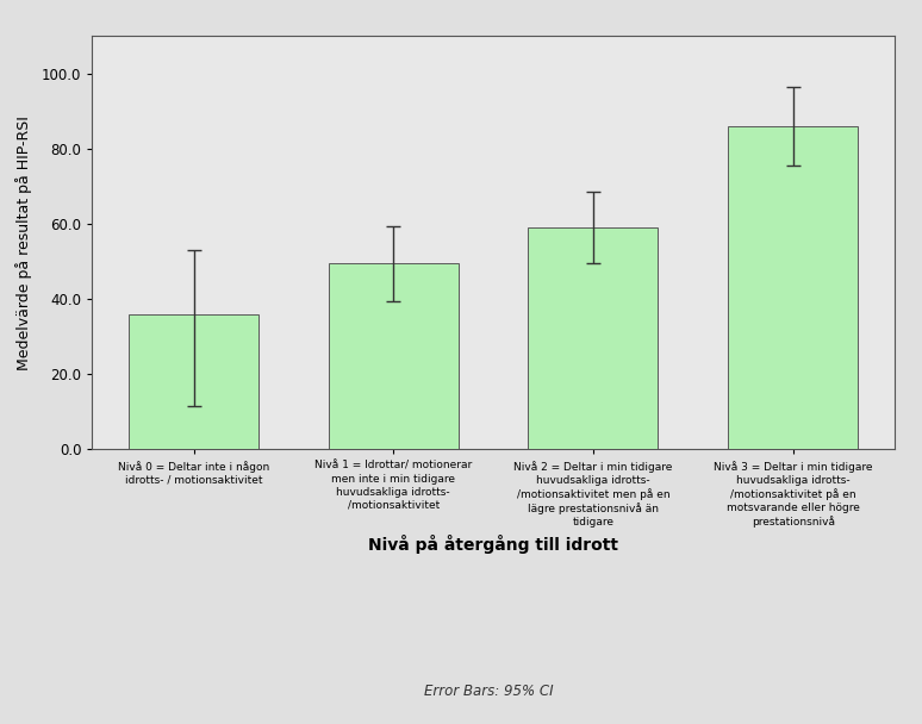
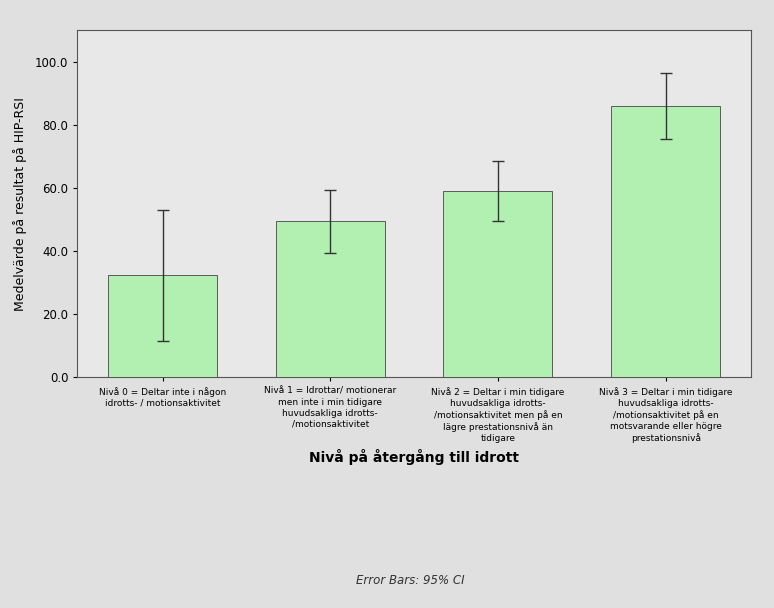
Nivå 0 = Deltar inte i någon idrotts- / motionsaktivitet: 36.0 -> 32.5
